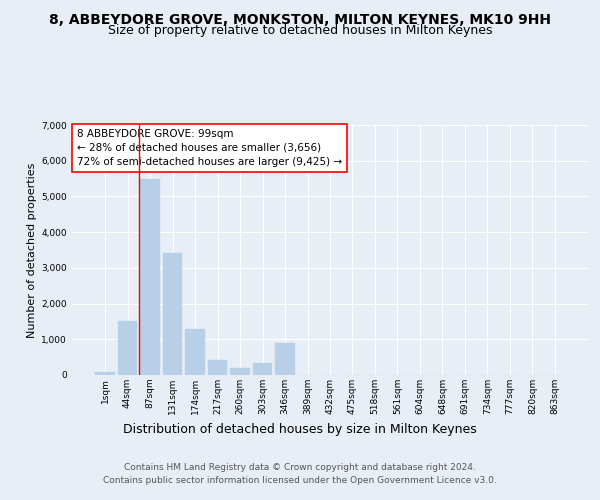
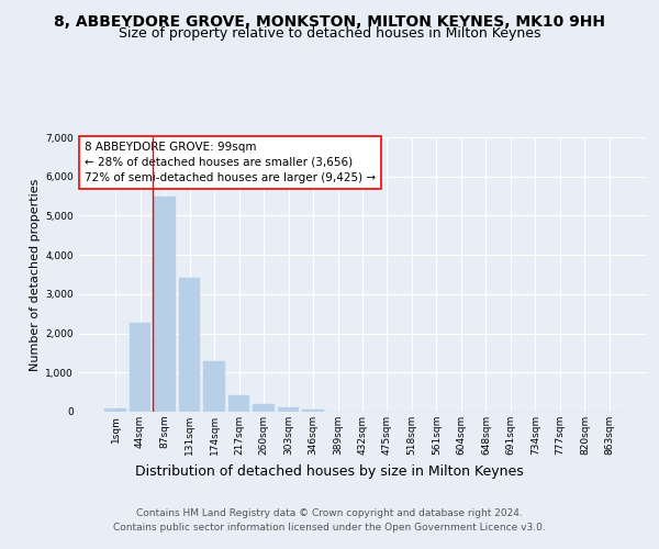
44sqm: 1,500 -> 2,260
303sqm: 350 -> 100
346sqm: 900 -> 60
